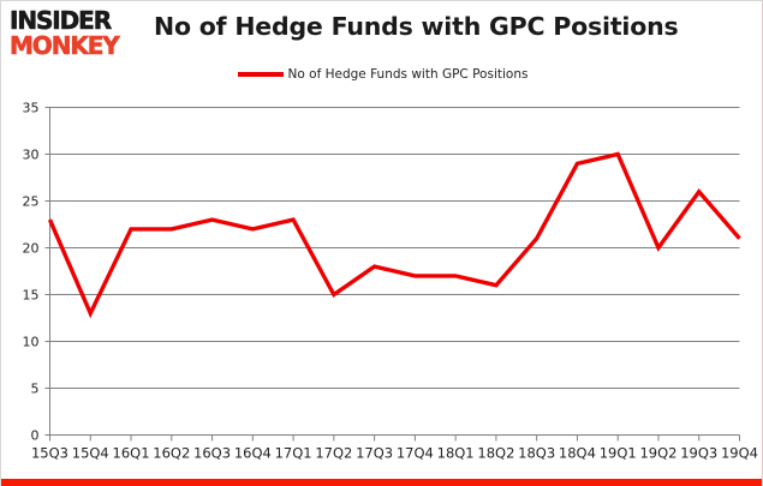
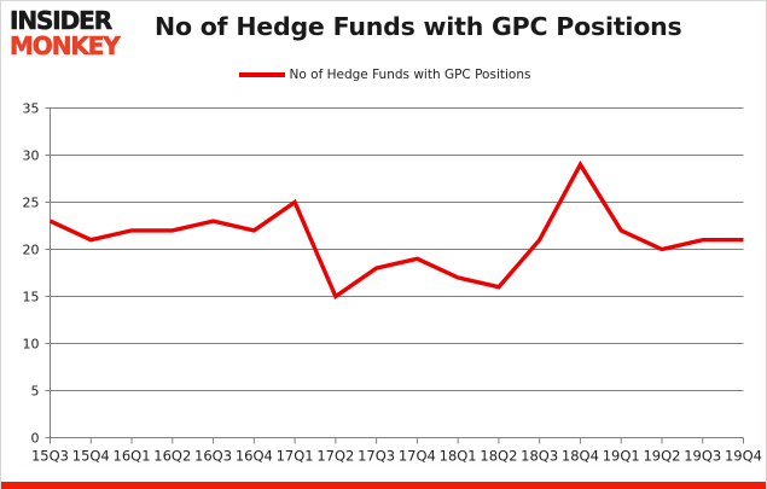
15Q4: 13 -> 21
17Q1: 23 -> 25
17Q4: 17 -> 19
19Q1: 30 -> 22
19Q3: 26 -> 21
